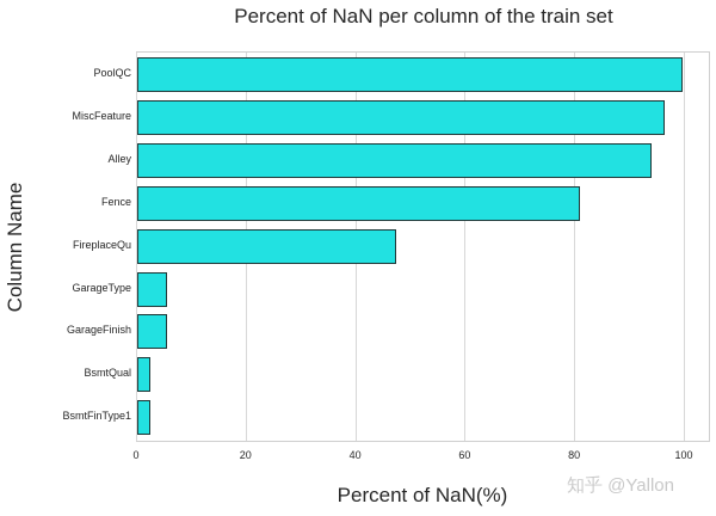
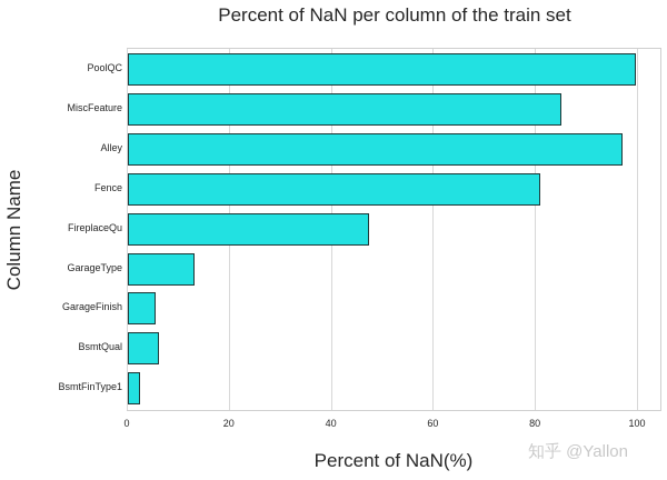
MiscFeature: 96 -> 85
Alley: 94 -> 97
GarageType: 6 -> 13
BsmtQual: 2 -> 6
